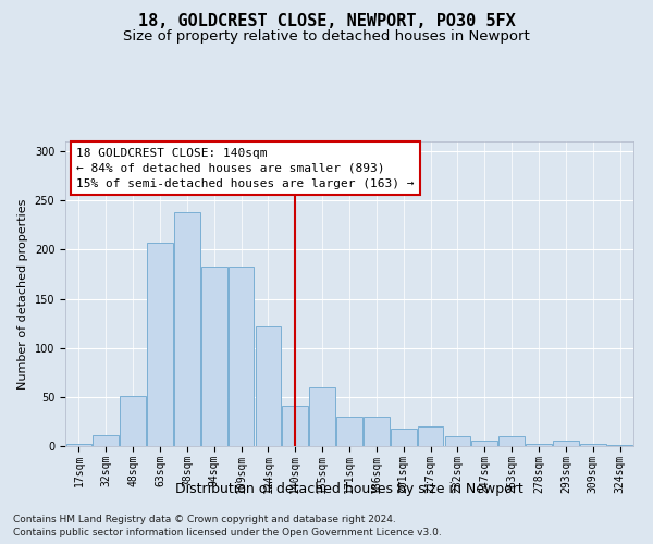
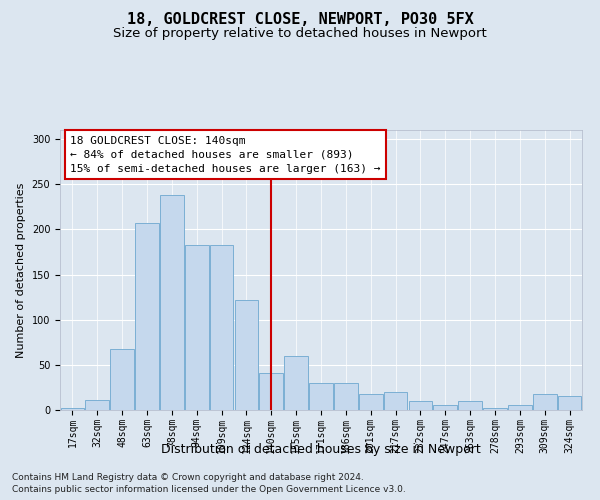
48sqm: 51 -> 68
309sqm: 2 -> 18
324sqm: 1 -> 16
